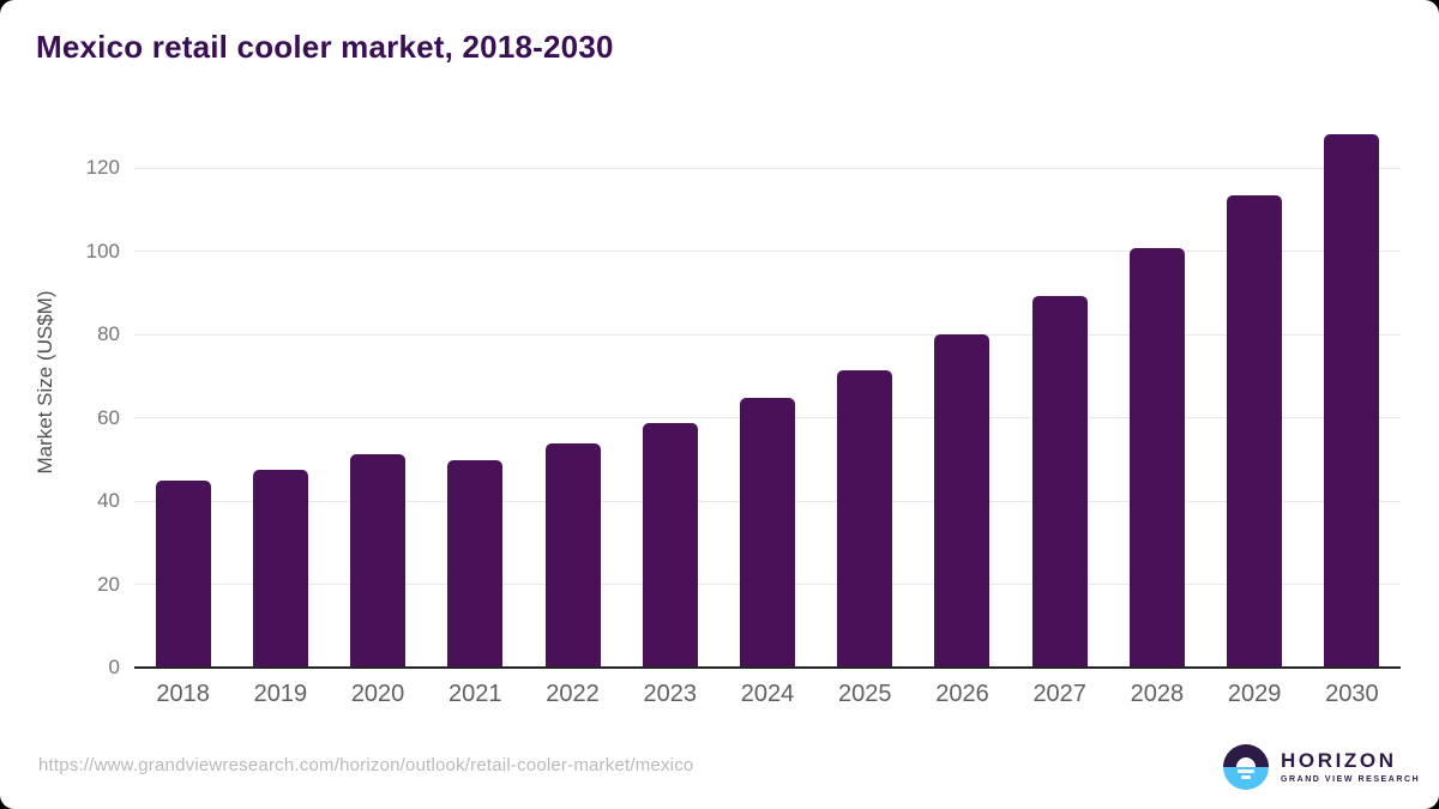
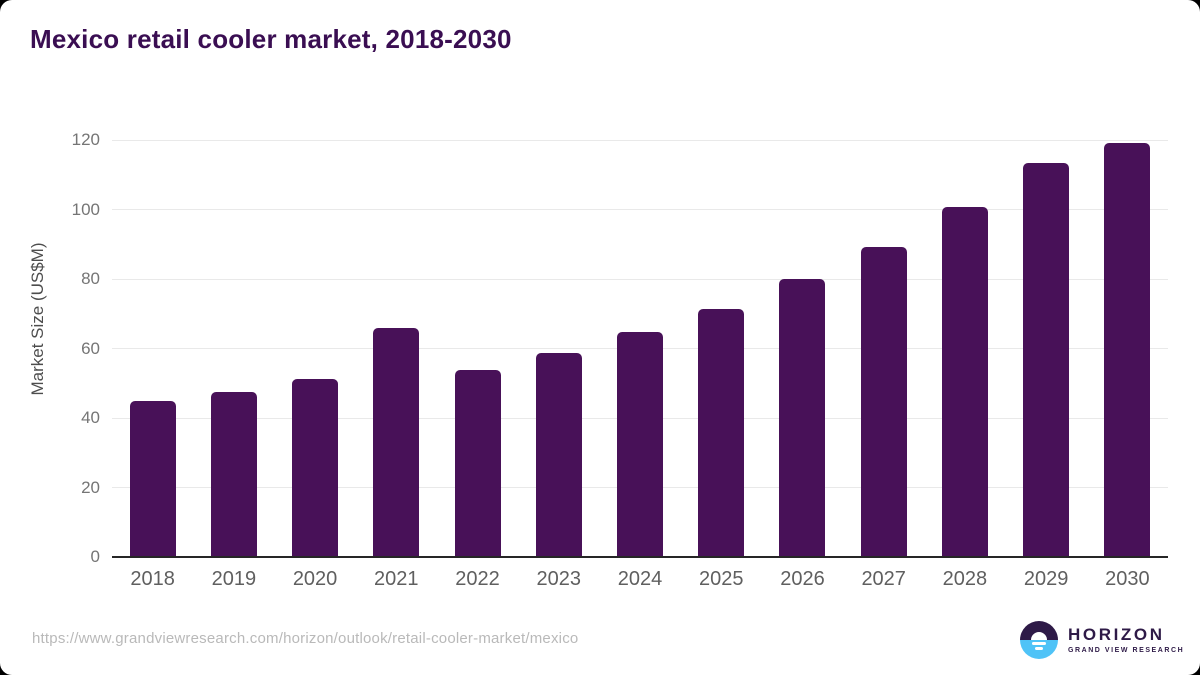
2021: 50 -> 66
2030: 128 -> 119
